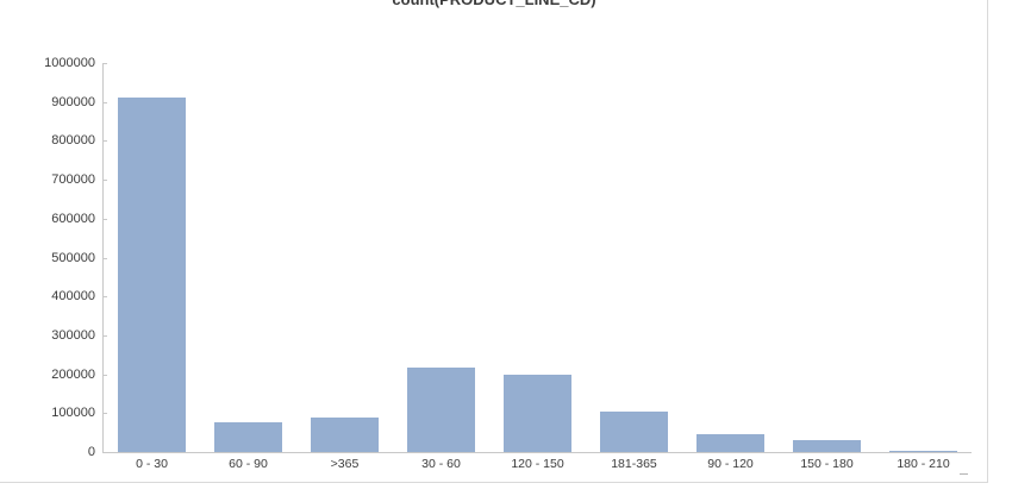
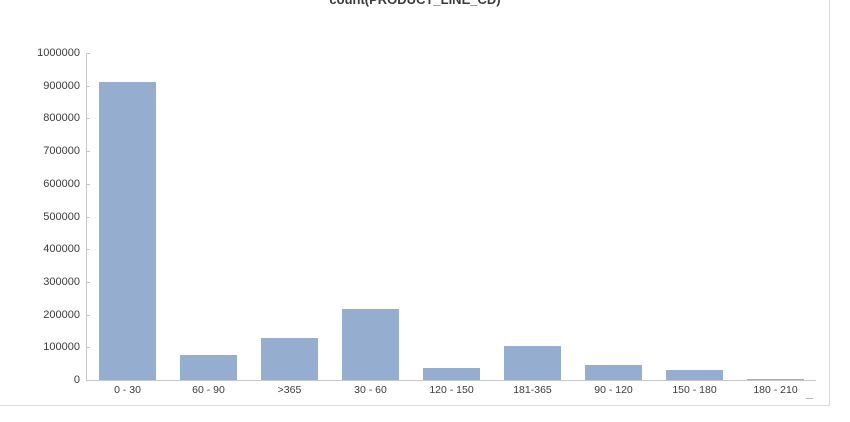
>365: 90000 -> 130000
120 - 150: 200000 -> 40000
